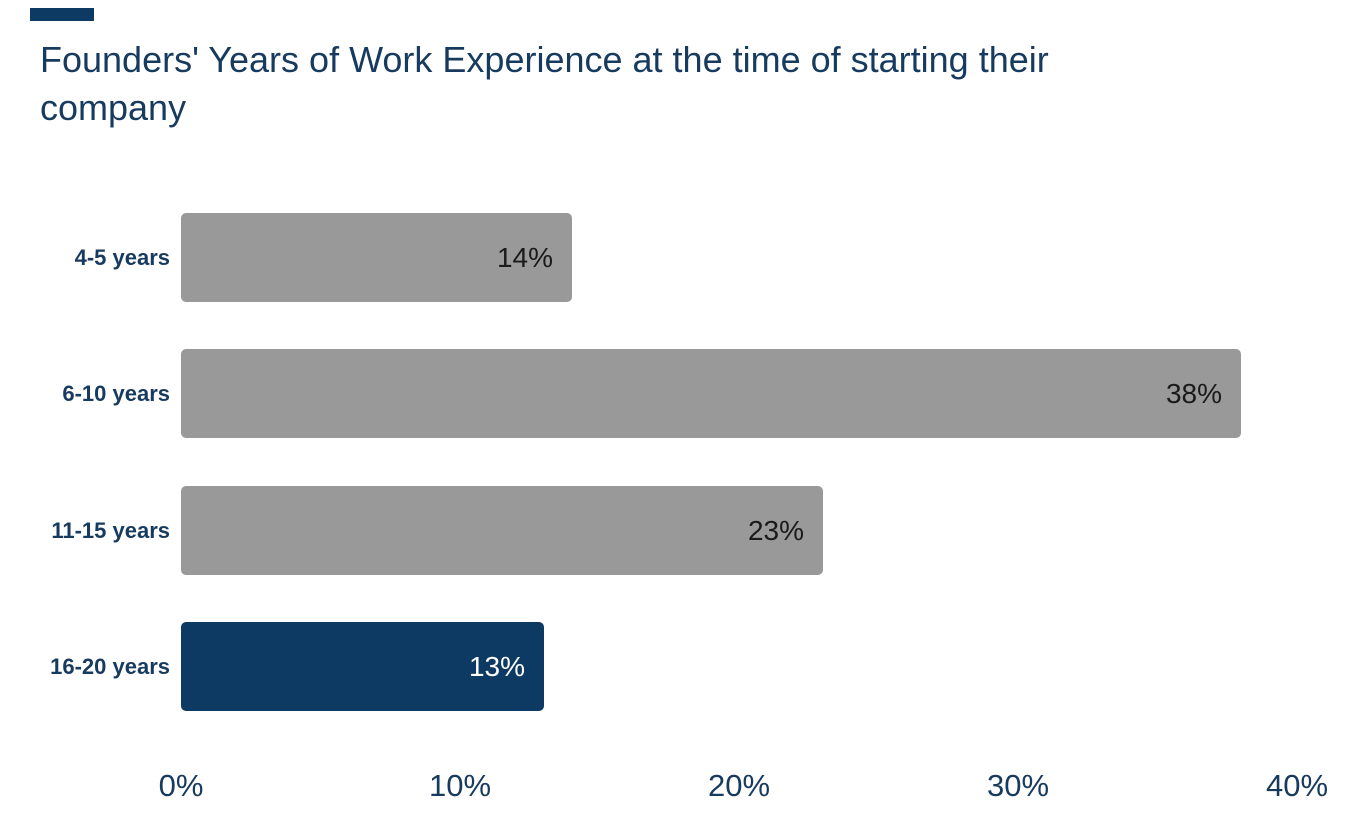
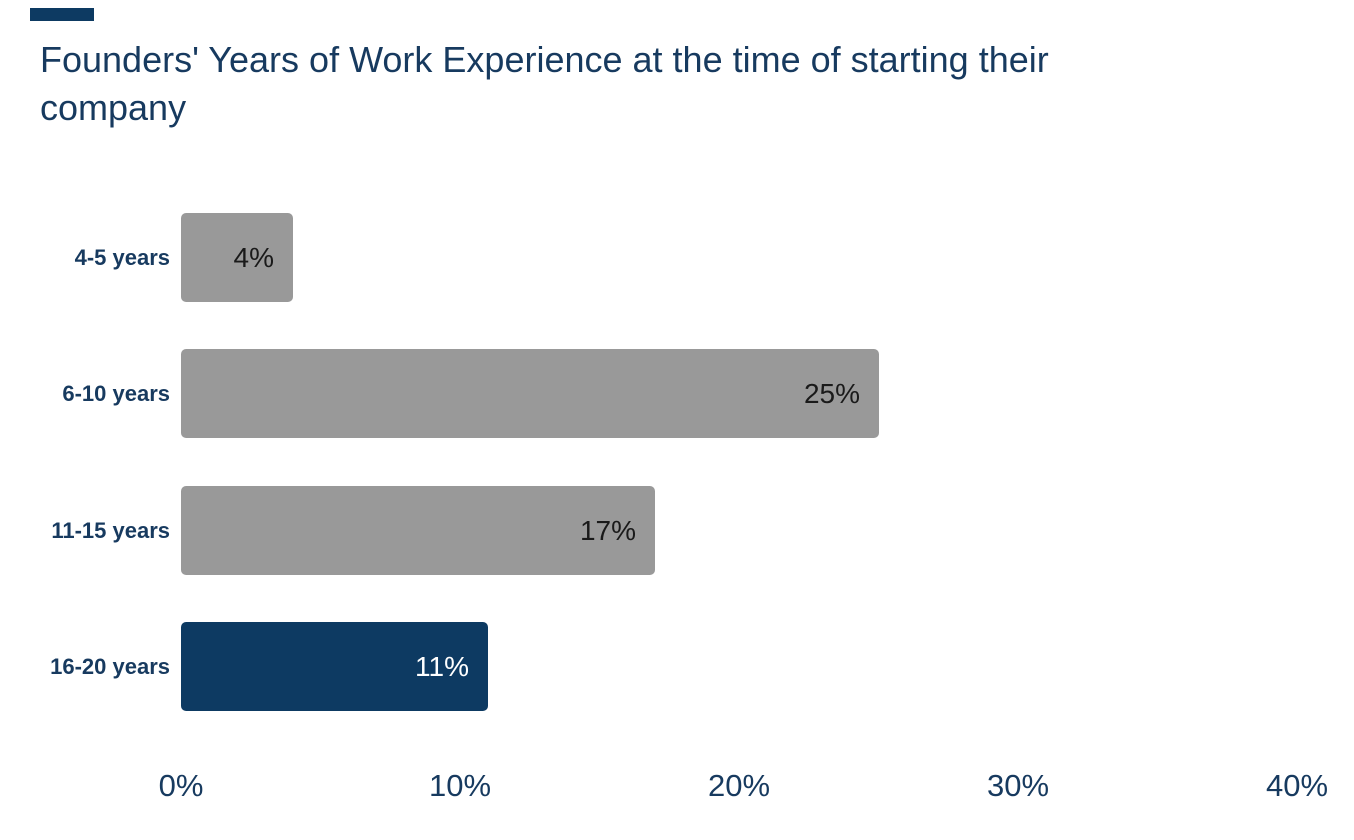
4-5 years: 14% -> 4%
6-10 years: 38% -> 25%
11-15 years: 23% -> 17%
16-20 years: 13% -> 11%
